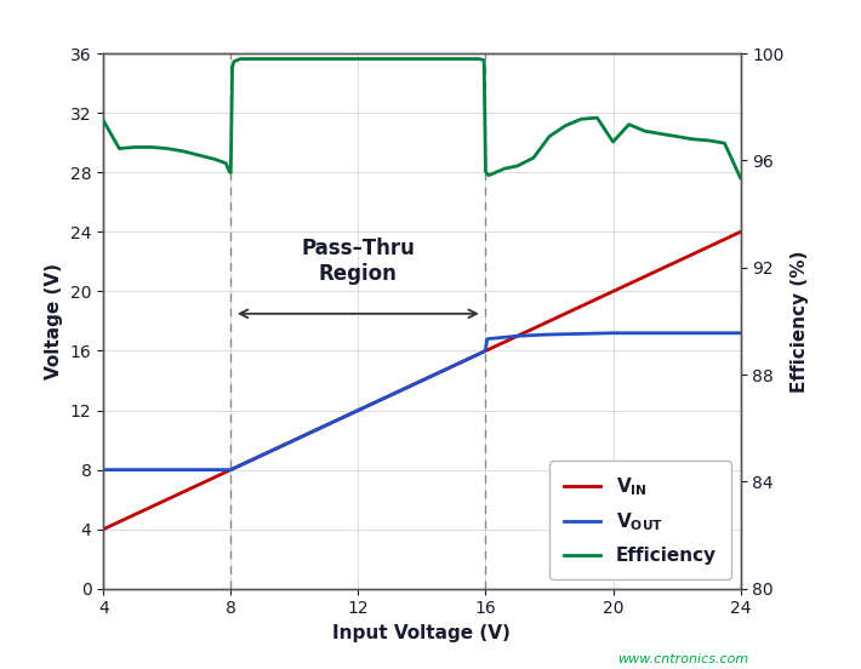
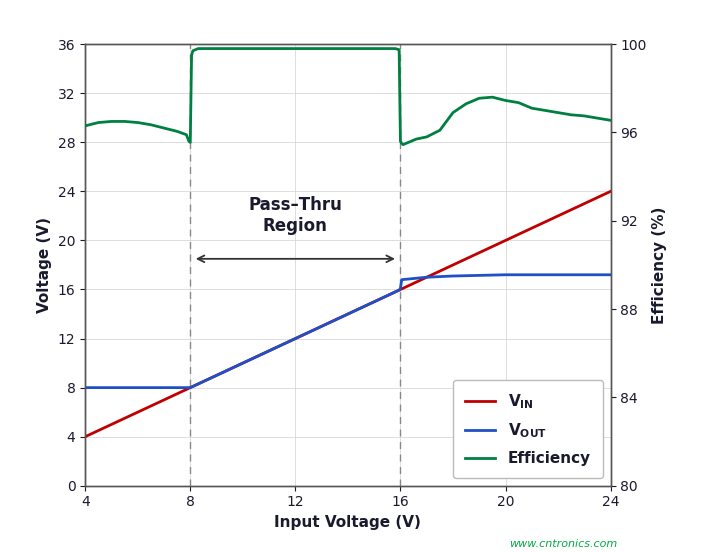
Efficiency/4: 97.50 -> 96.30
Efficiency/20: 96.70 -> 97.45
Efficiency/24: 95.35 -> 96.55
